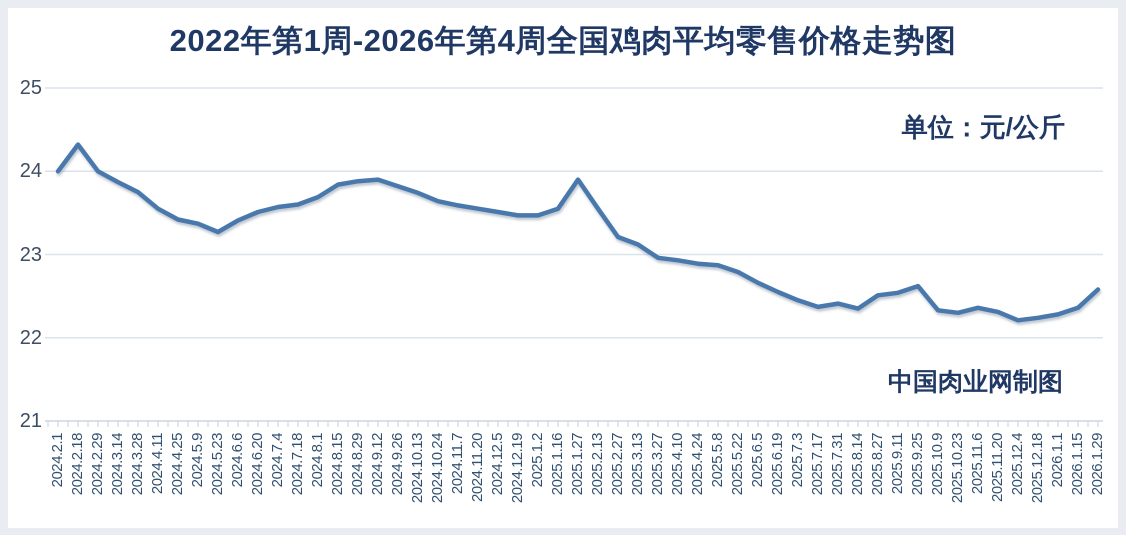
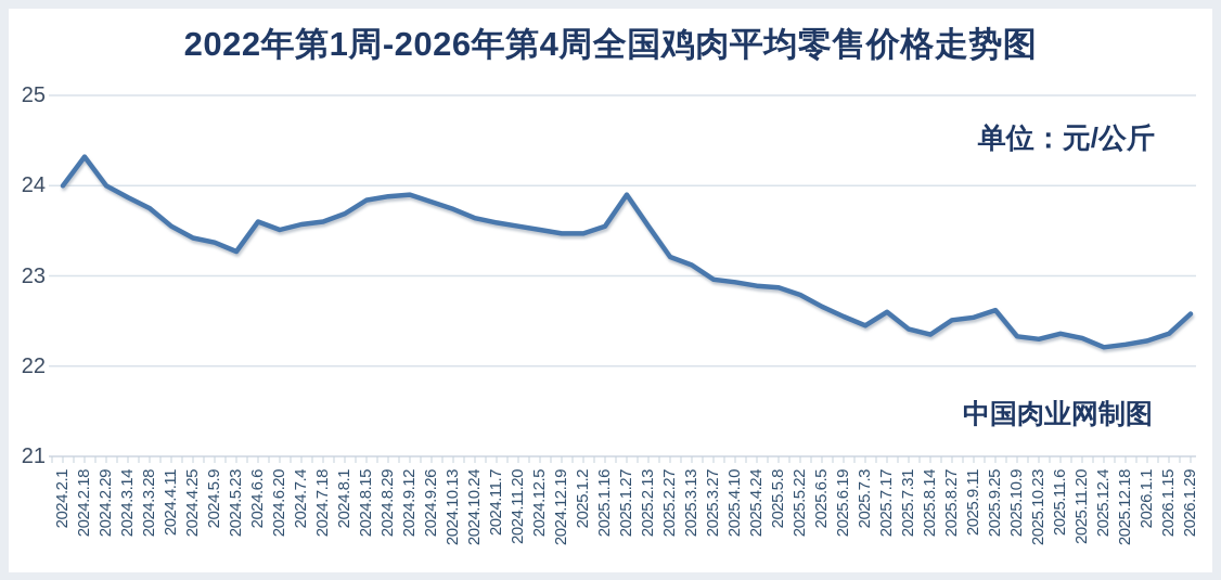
2024.6.6: 23.4 -> 23.6
2025.7.17: 22.4 -> 22.6
